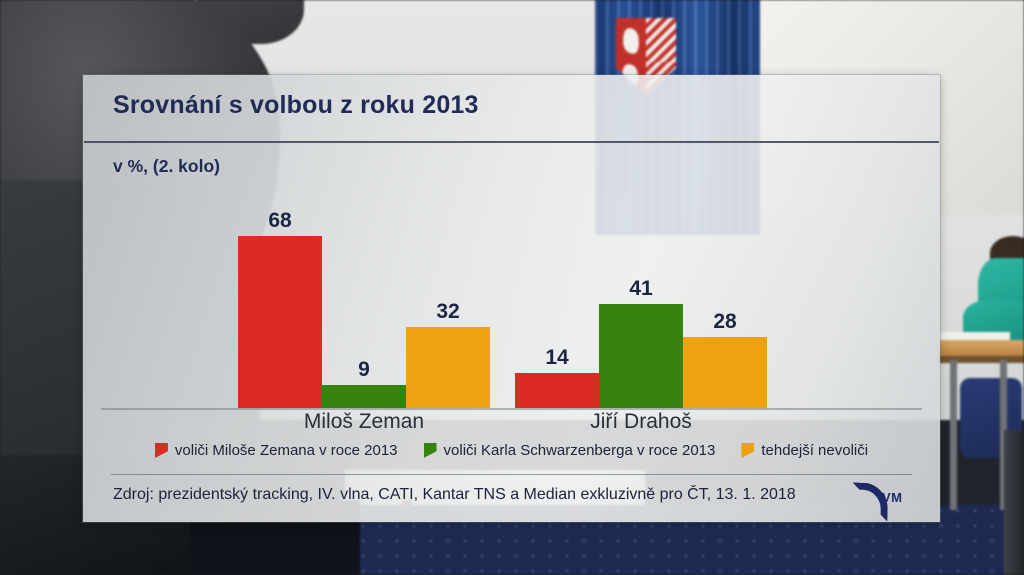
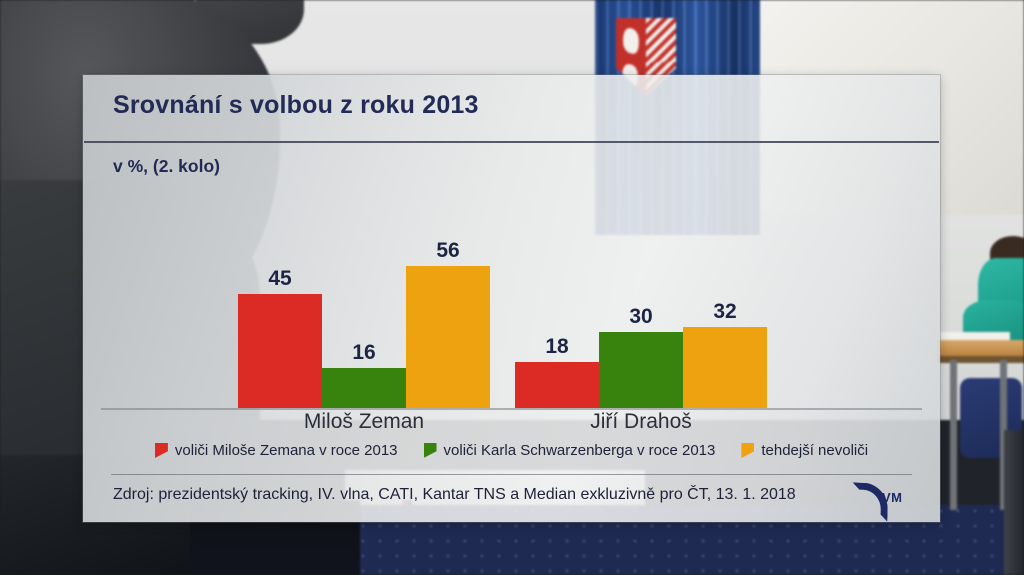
voliči Miloše Zemana v roce 2013/Miloš Zeman: 68 -> 45
voliči Karla Schwarzenberga v roce 2013/Miloš Zeman: 9 -> 16
tehdejší nevoliči/Miloš Zeman: 32 -> 56
voliči Miloše Zemana v roce 2013/Jiří Drahoš: 14 -> 18
voliči Karla Schwarzenberga v roce 2013/Jiří Drahoš: 41 -> 30
tehdejší nevoliči/Jiří Drahoš: 28 -> 32
